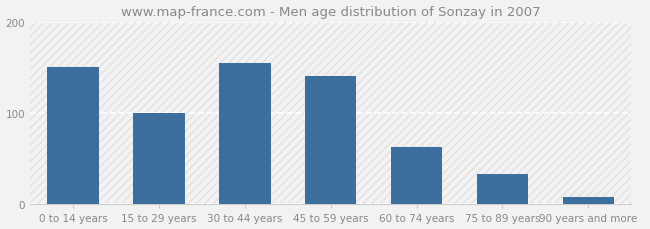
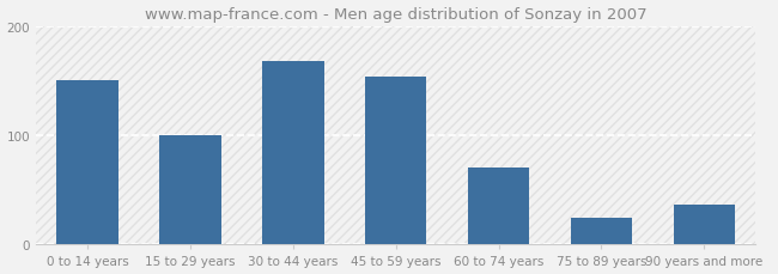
30 to 44 years: 155 -> 168
45 to 59 years: 140 -> 154
60 to 74 years: 63 -> 70
75 to 89 years: 33 -> 24
90 years and more: 8 -> 36
